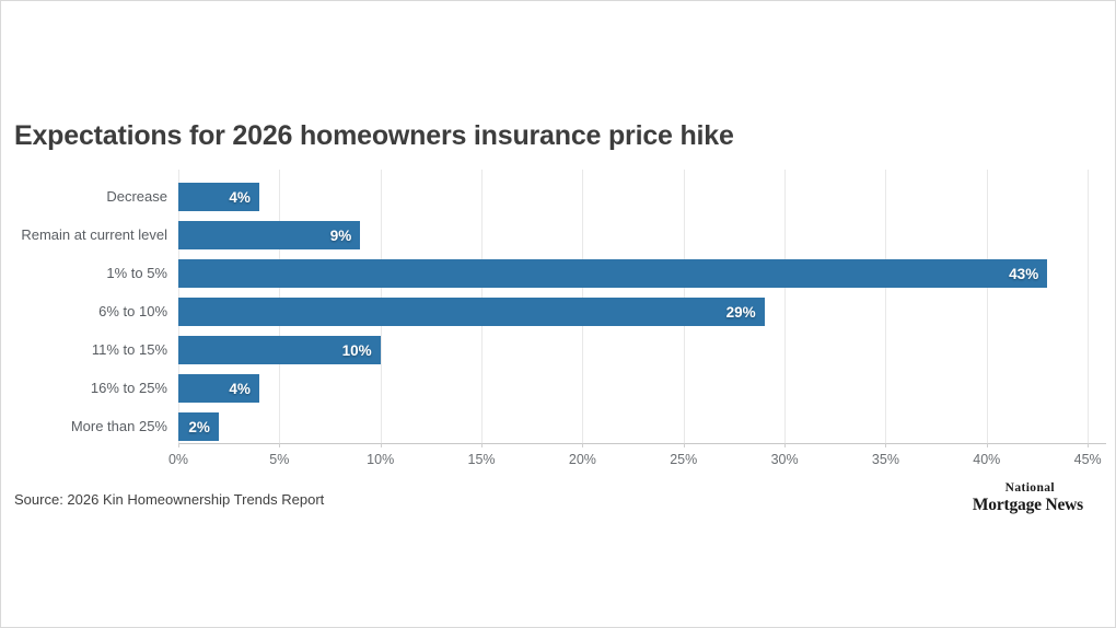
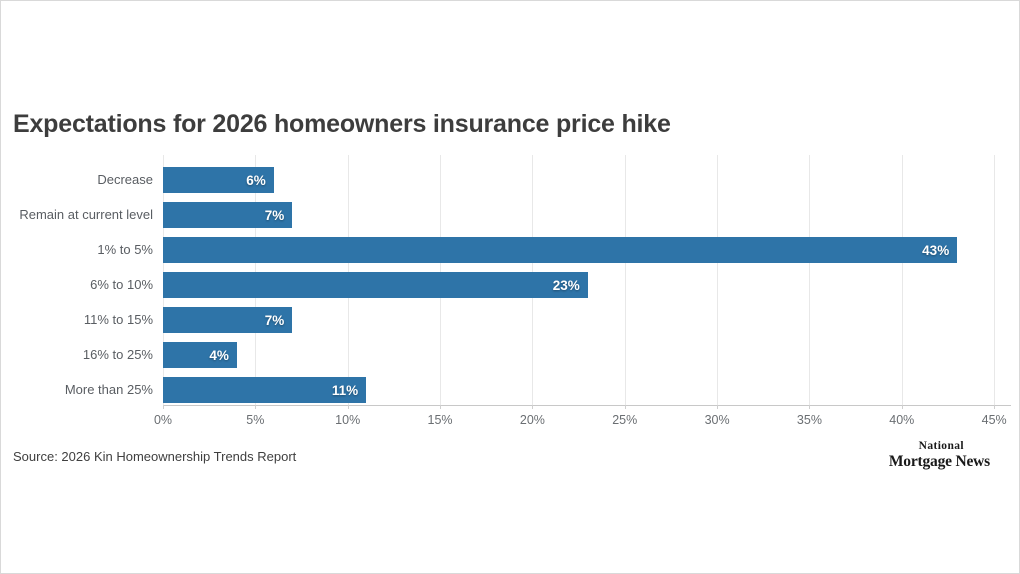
Decrease: 4% -> 6%
Remain at current level: 9% -> 7%
6% to 10%: 29% -> 23%
11% to 15%: 10% -> 7%
More than 25%: 2% -> 11%
